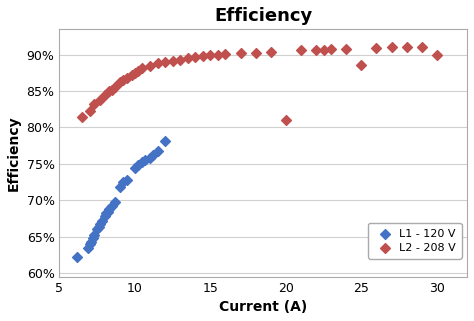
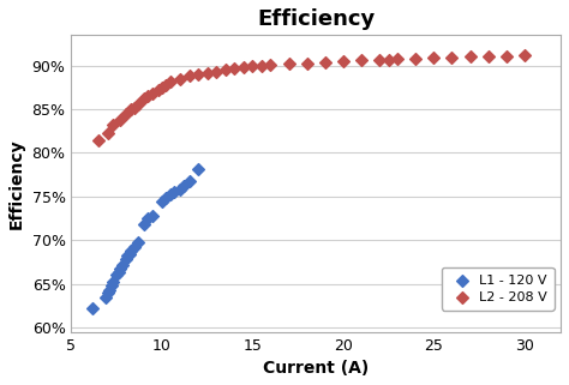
L2 - 208 V/20: 81.0% -> 90.5%
L2 - 208 V/25: 88.6% -> 90.9%
L2 - 208 V/30: 90.0% -> 91.2%
